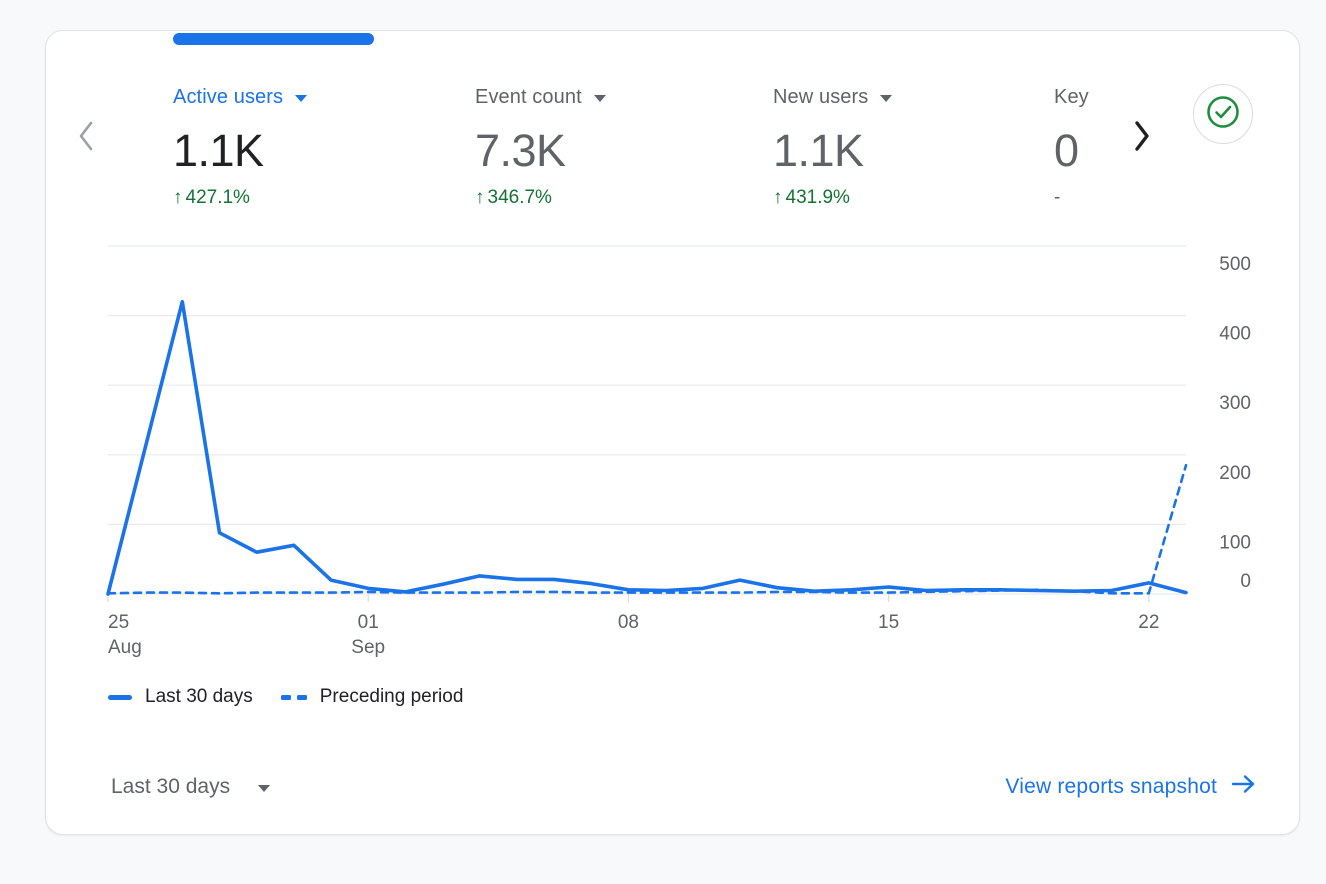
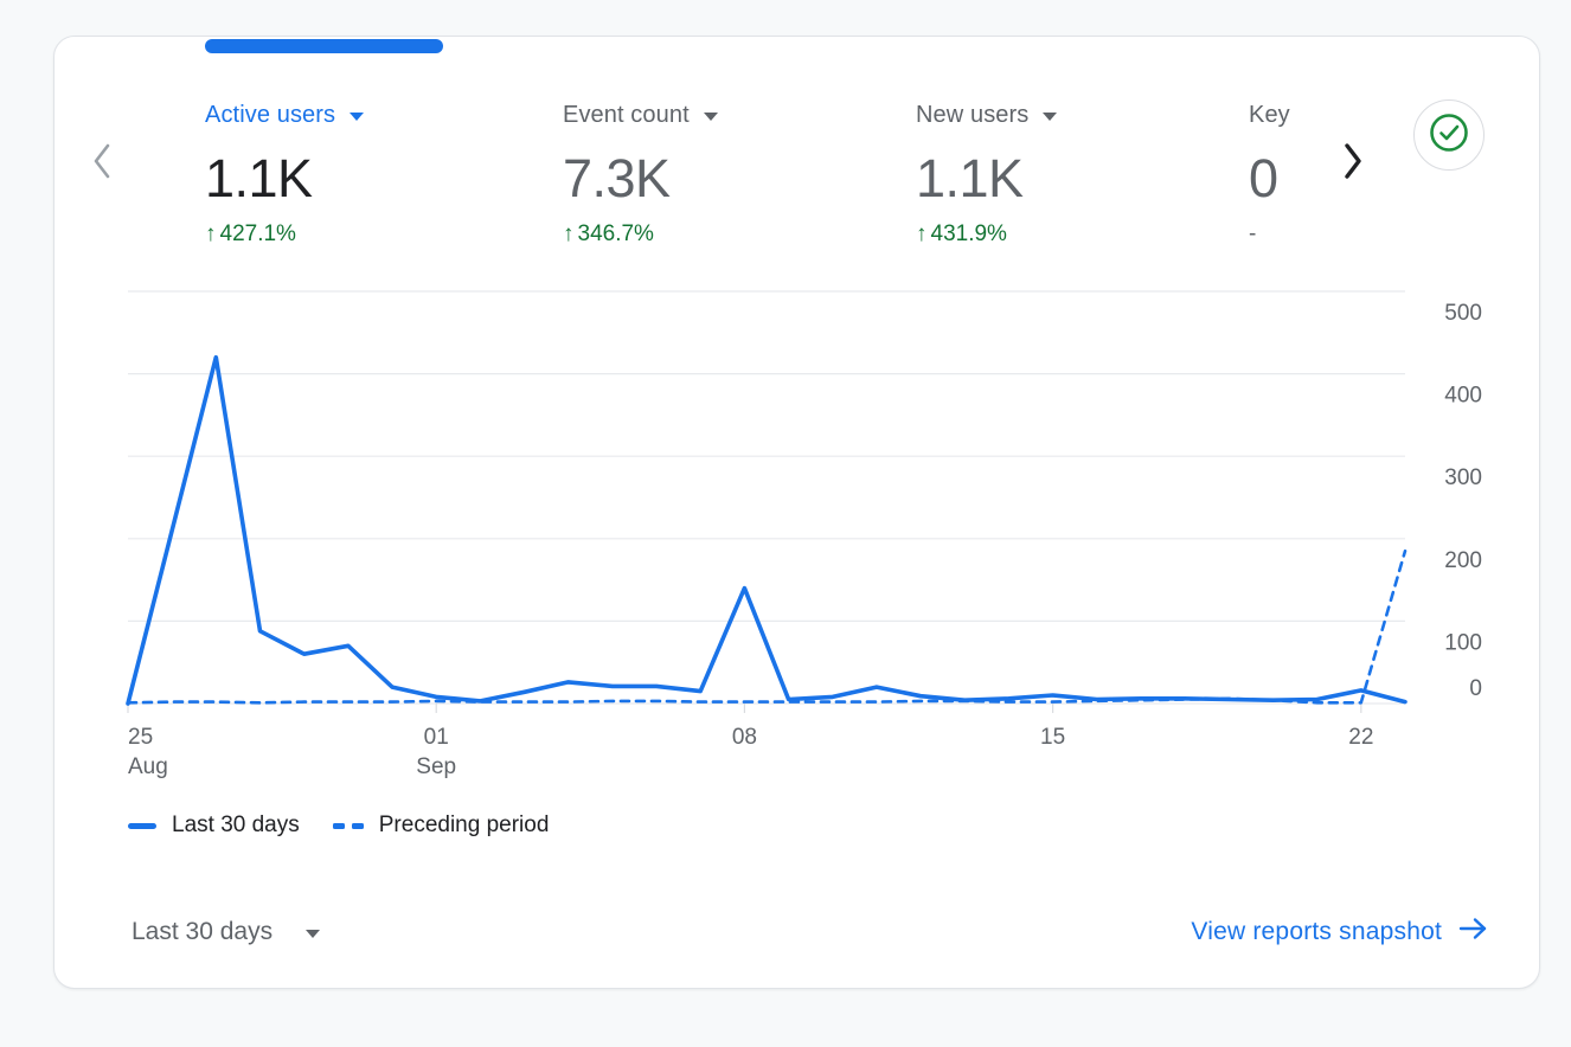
Last 30 days/Sep 08: 10 -> 140
